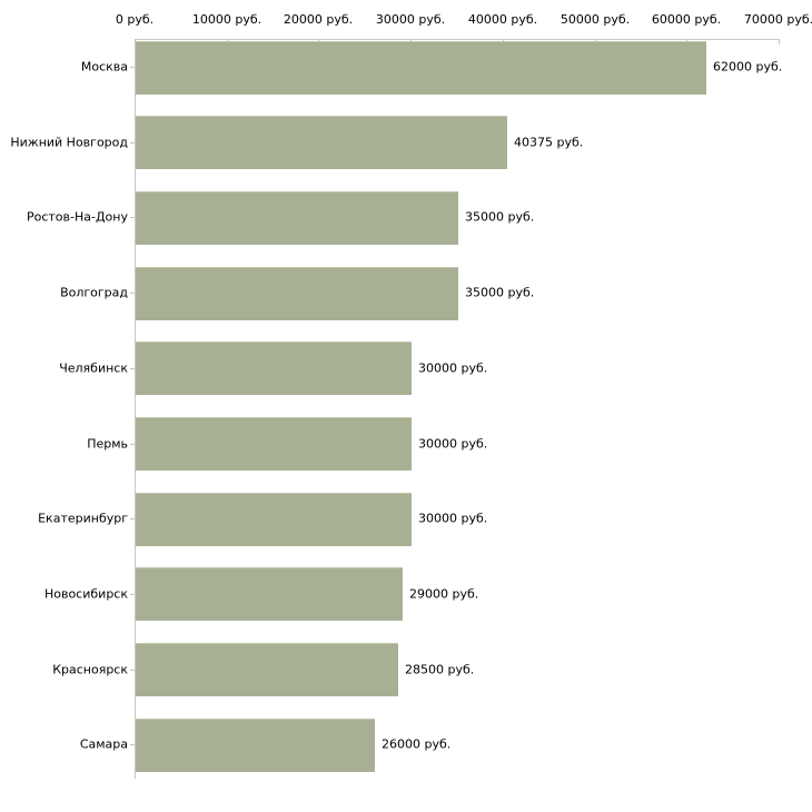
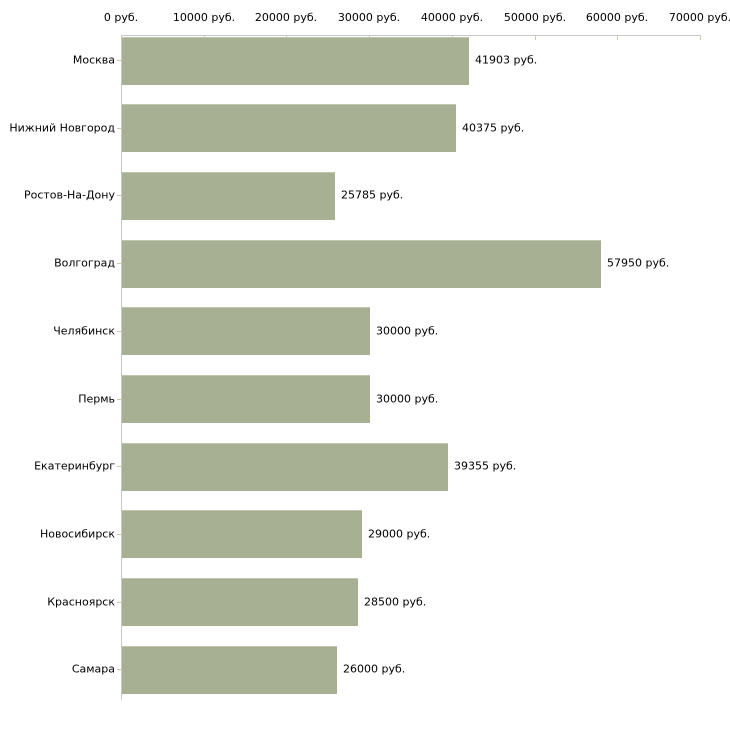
Москва: 62000 -> 41903
Ростов-На-Дону: 35000 -> 25785
Волгоград: 35000 -> 57950
Екатеринбург: 30000 -> 39355
